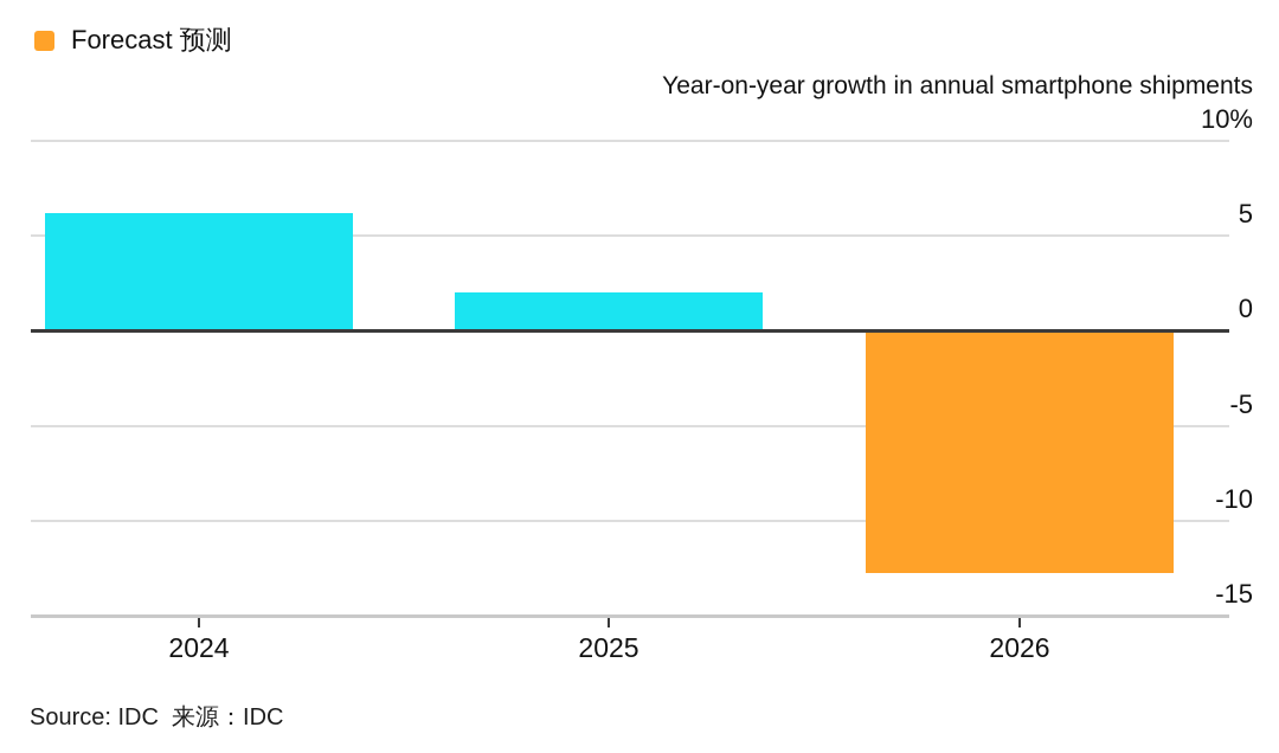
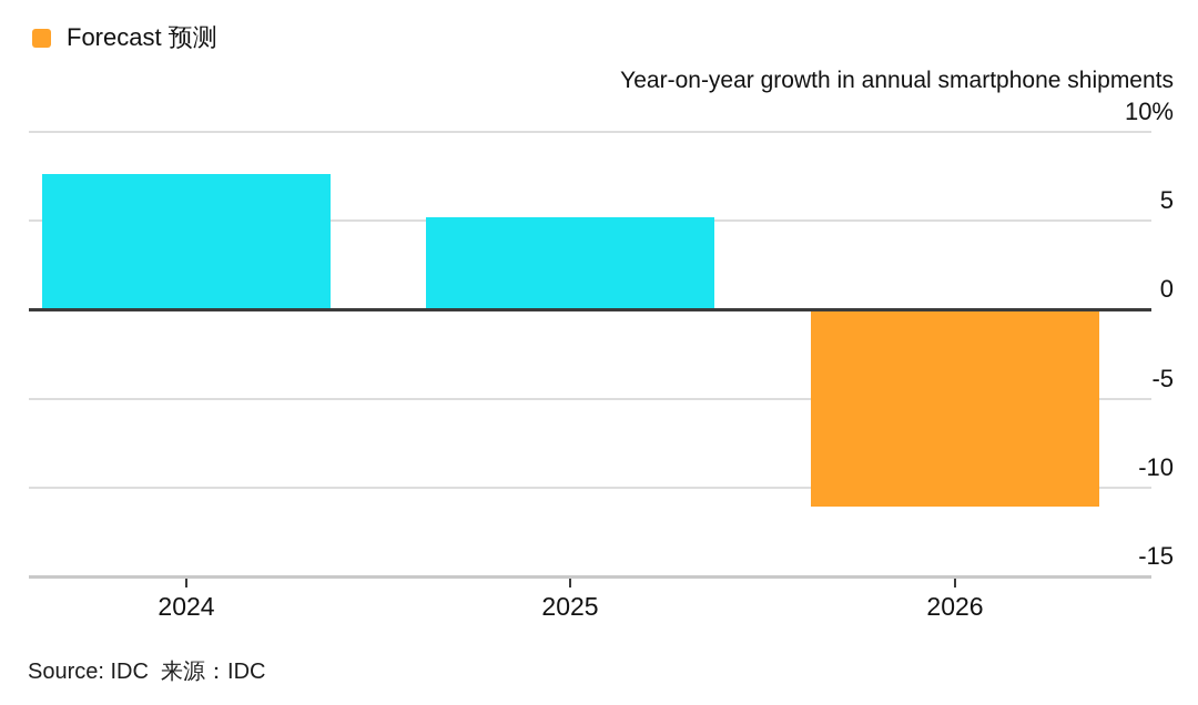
2024: 6.2% -> 7.6%
2025: 2.0% -> 5.2%
2026: -12.8% -> -11.1%
